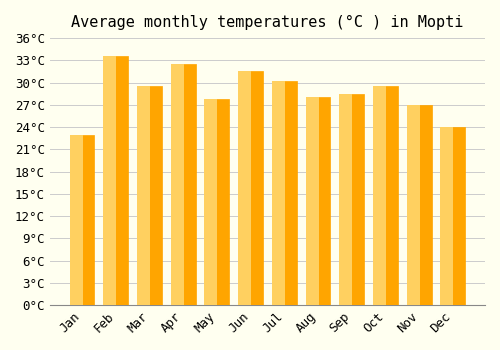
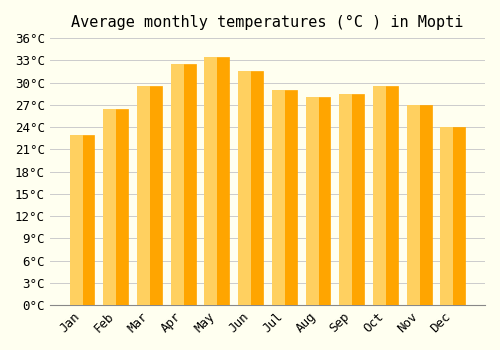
Feb: 33.6°C -> 26.5°C
May: 27.8°C -> 33.5°C
Jul: 30.2°C -> 29.0°C
